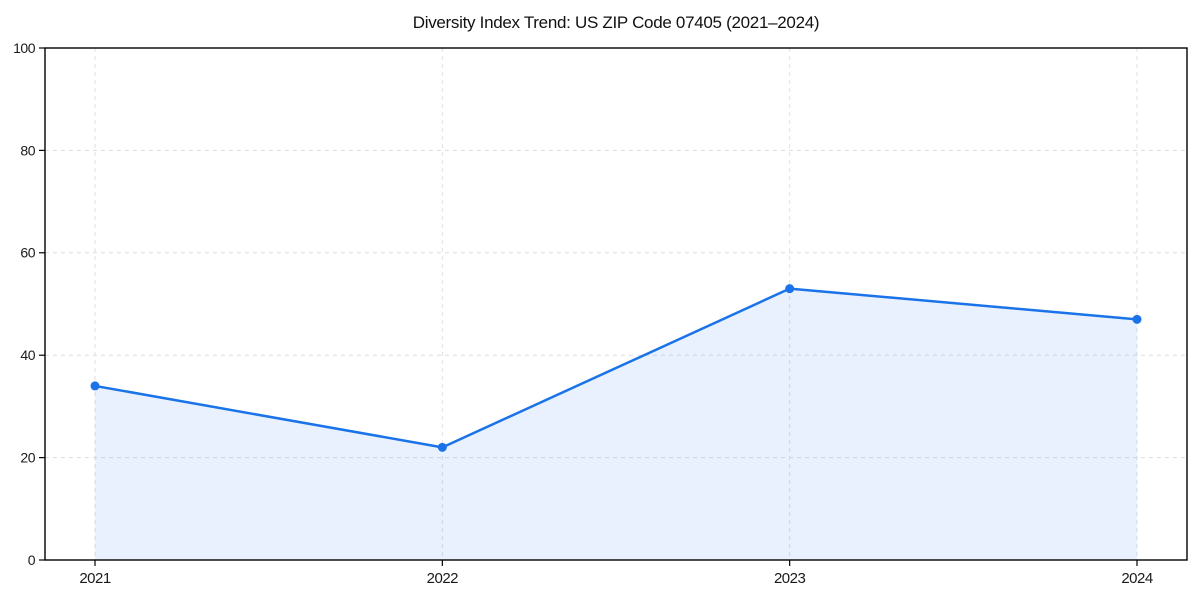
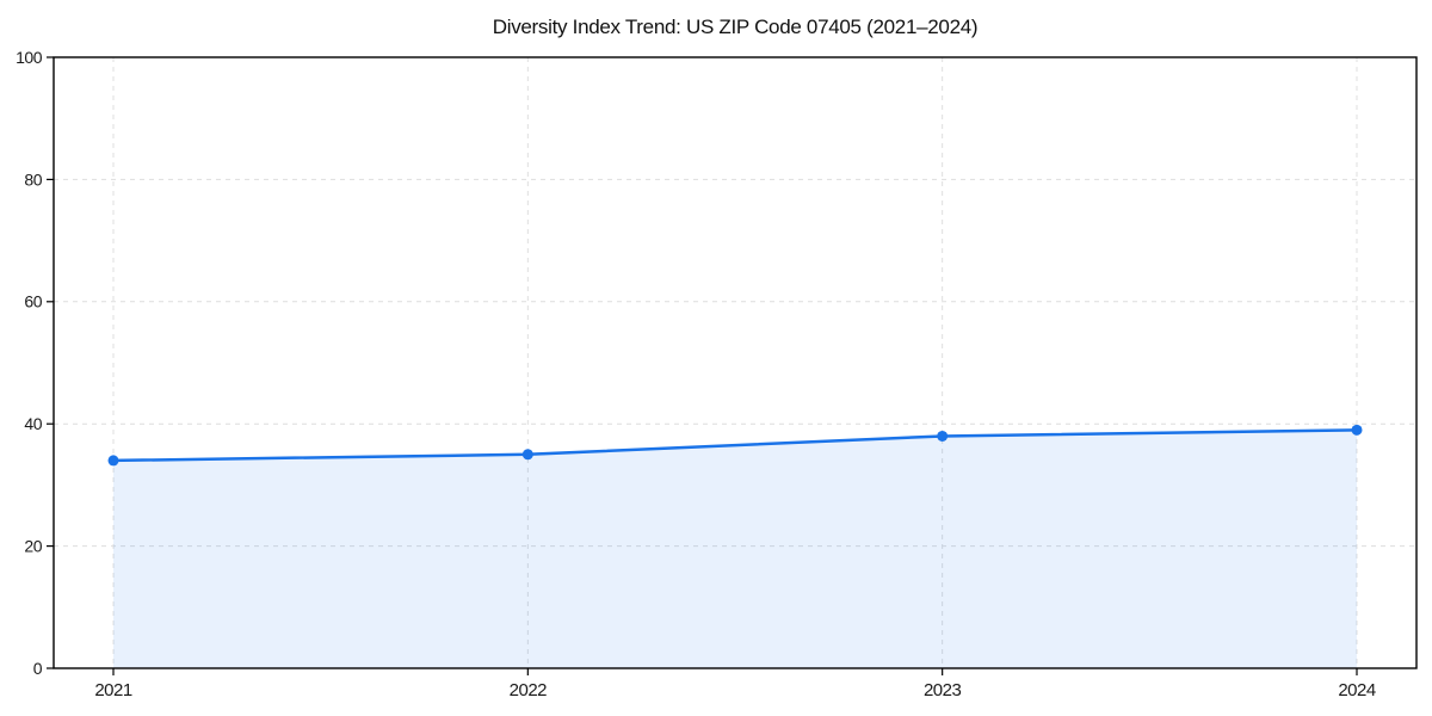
2022: 22 -> 35
2023: 53 -> 38
2024: 47 -> 39
